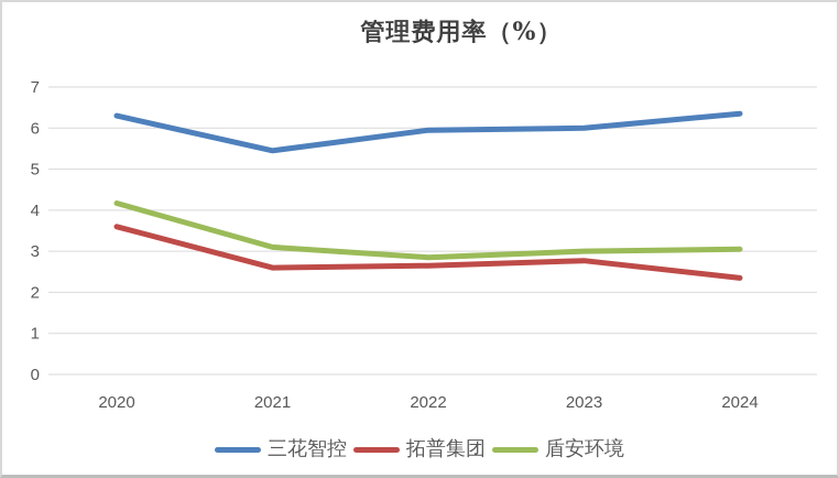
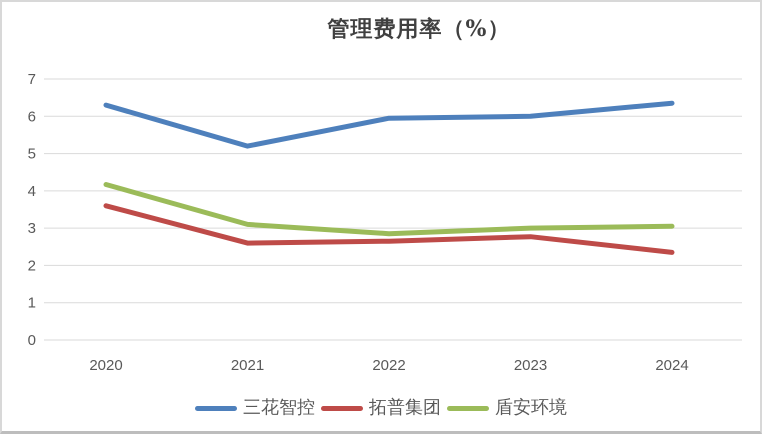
三花智控/2021: 5.5 -> 5.2
